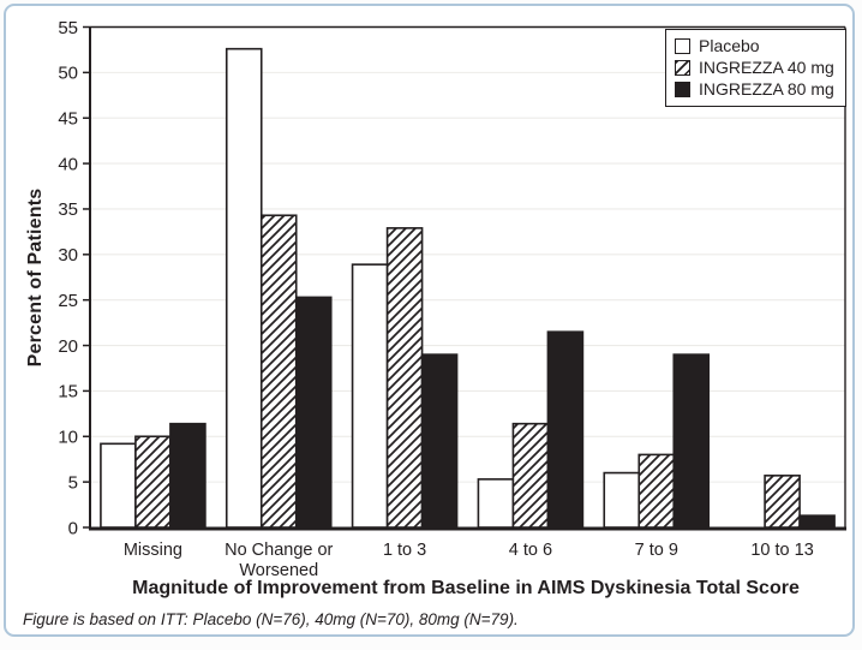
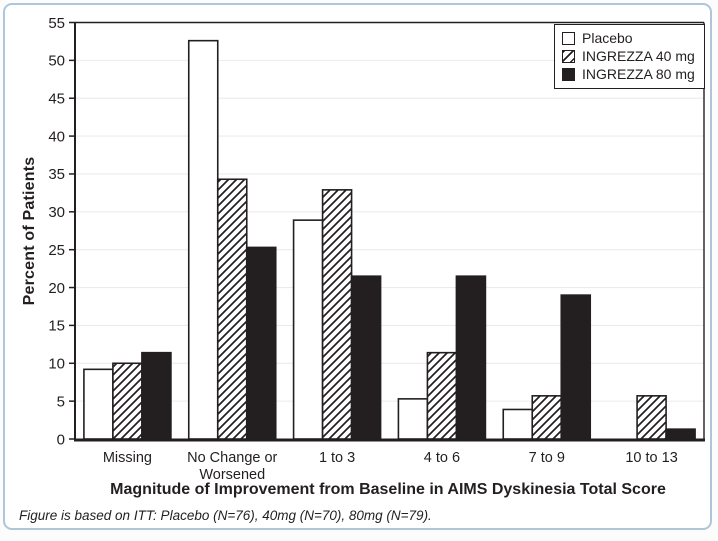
INGREZZA 80 mg/1 to 3: 19 -> 22
Placebo/7 to 9: 6 -> 4
INGREZZA 40 mg/7 to 9: 8 -> 6
